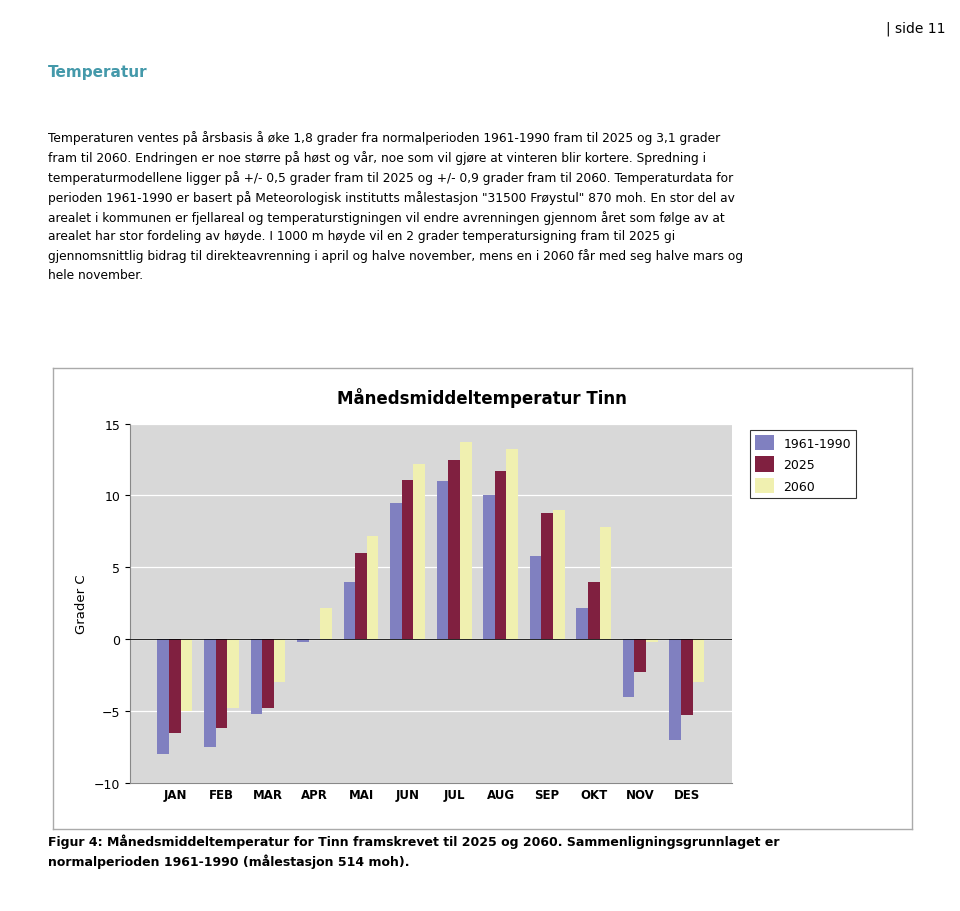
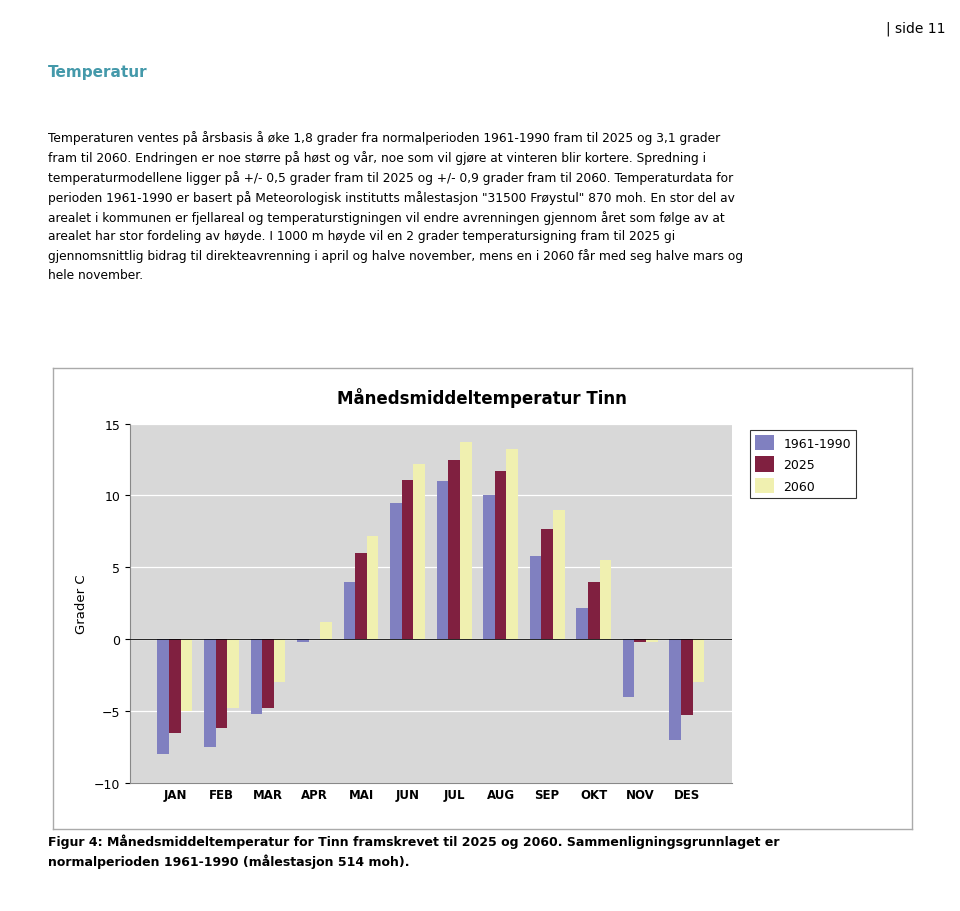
2060/APR: 2.2 -> 1.2
2025/SEP: 8.8 -> 7.7
2060/OKT: 7.8 -> 5.5
2025/NOV: -2.3 -> -0.2
